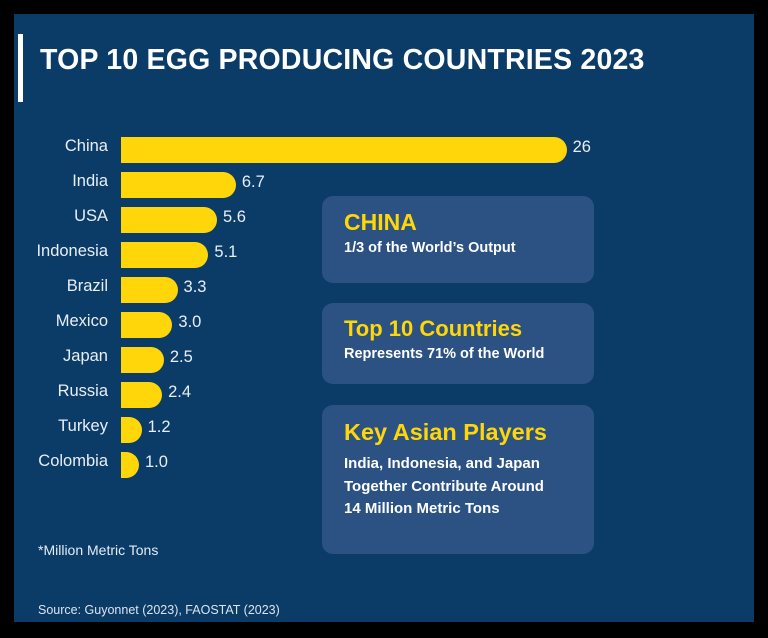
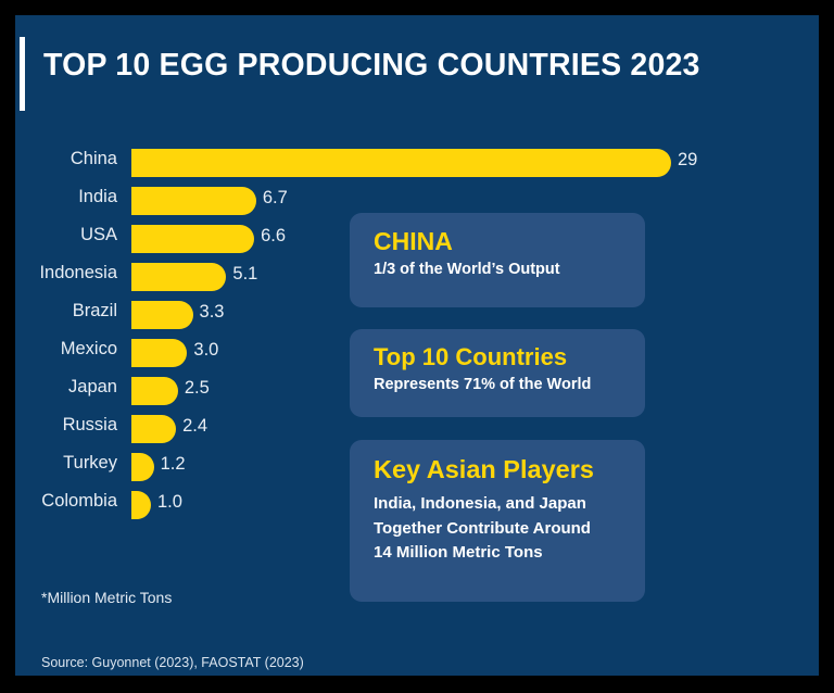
China: 26 -> 29
USA: 5.6 -> 6.6
